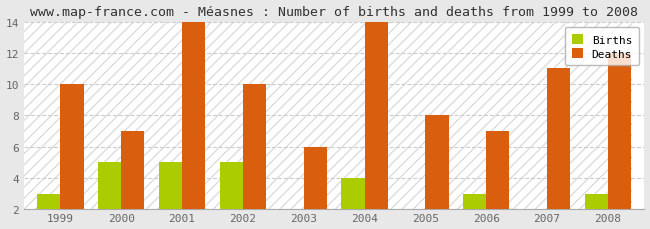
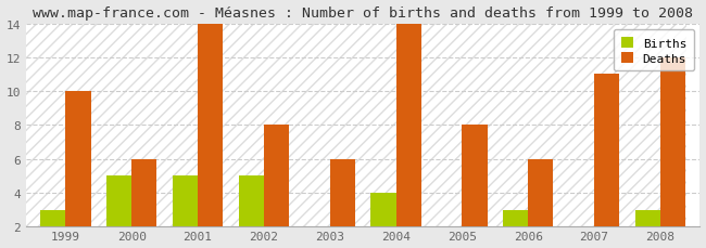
Deaths/2000: 7 -> 6
Deaths/2002: 10 -> 8
Deaths/2006: 7 -> 6
